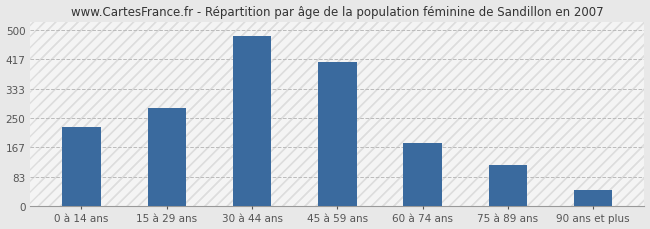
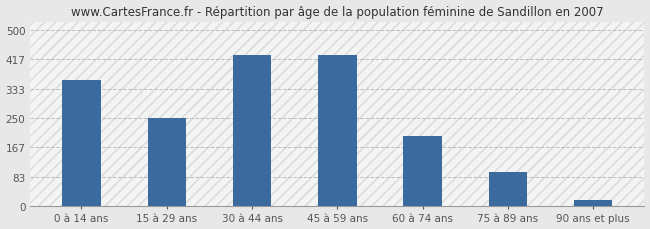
0 à 14 ans: 225 -> 357
15 à 29 ans: 280 -> 250
30 à 44 ans: 485 -> 430
45 à 59 ans: 410 -> 430
60 à 74 ans: 180 -> 200
75 à 89 ans: 115 -> 97
90 ans et plus: 45 -> 17
